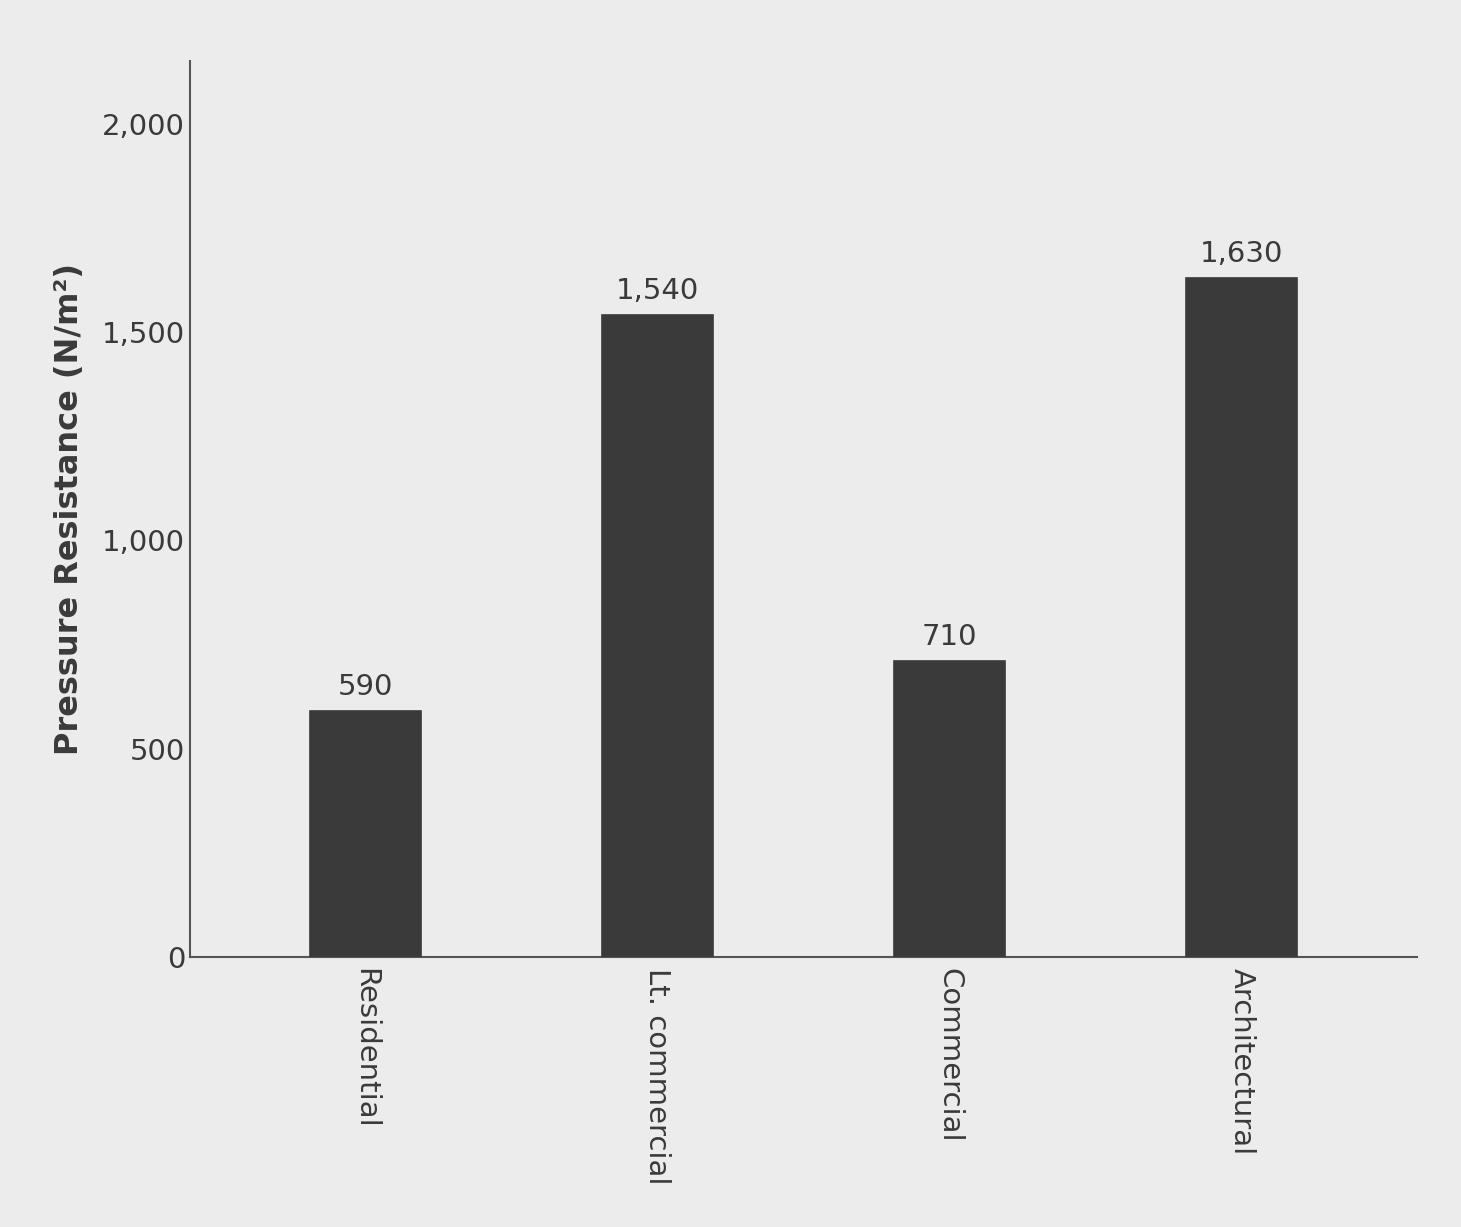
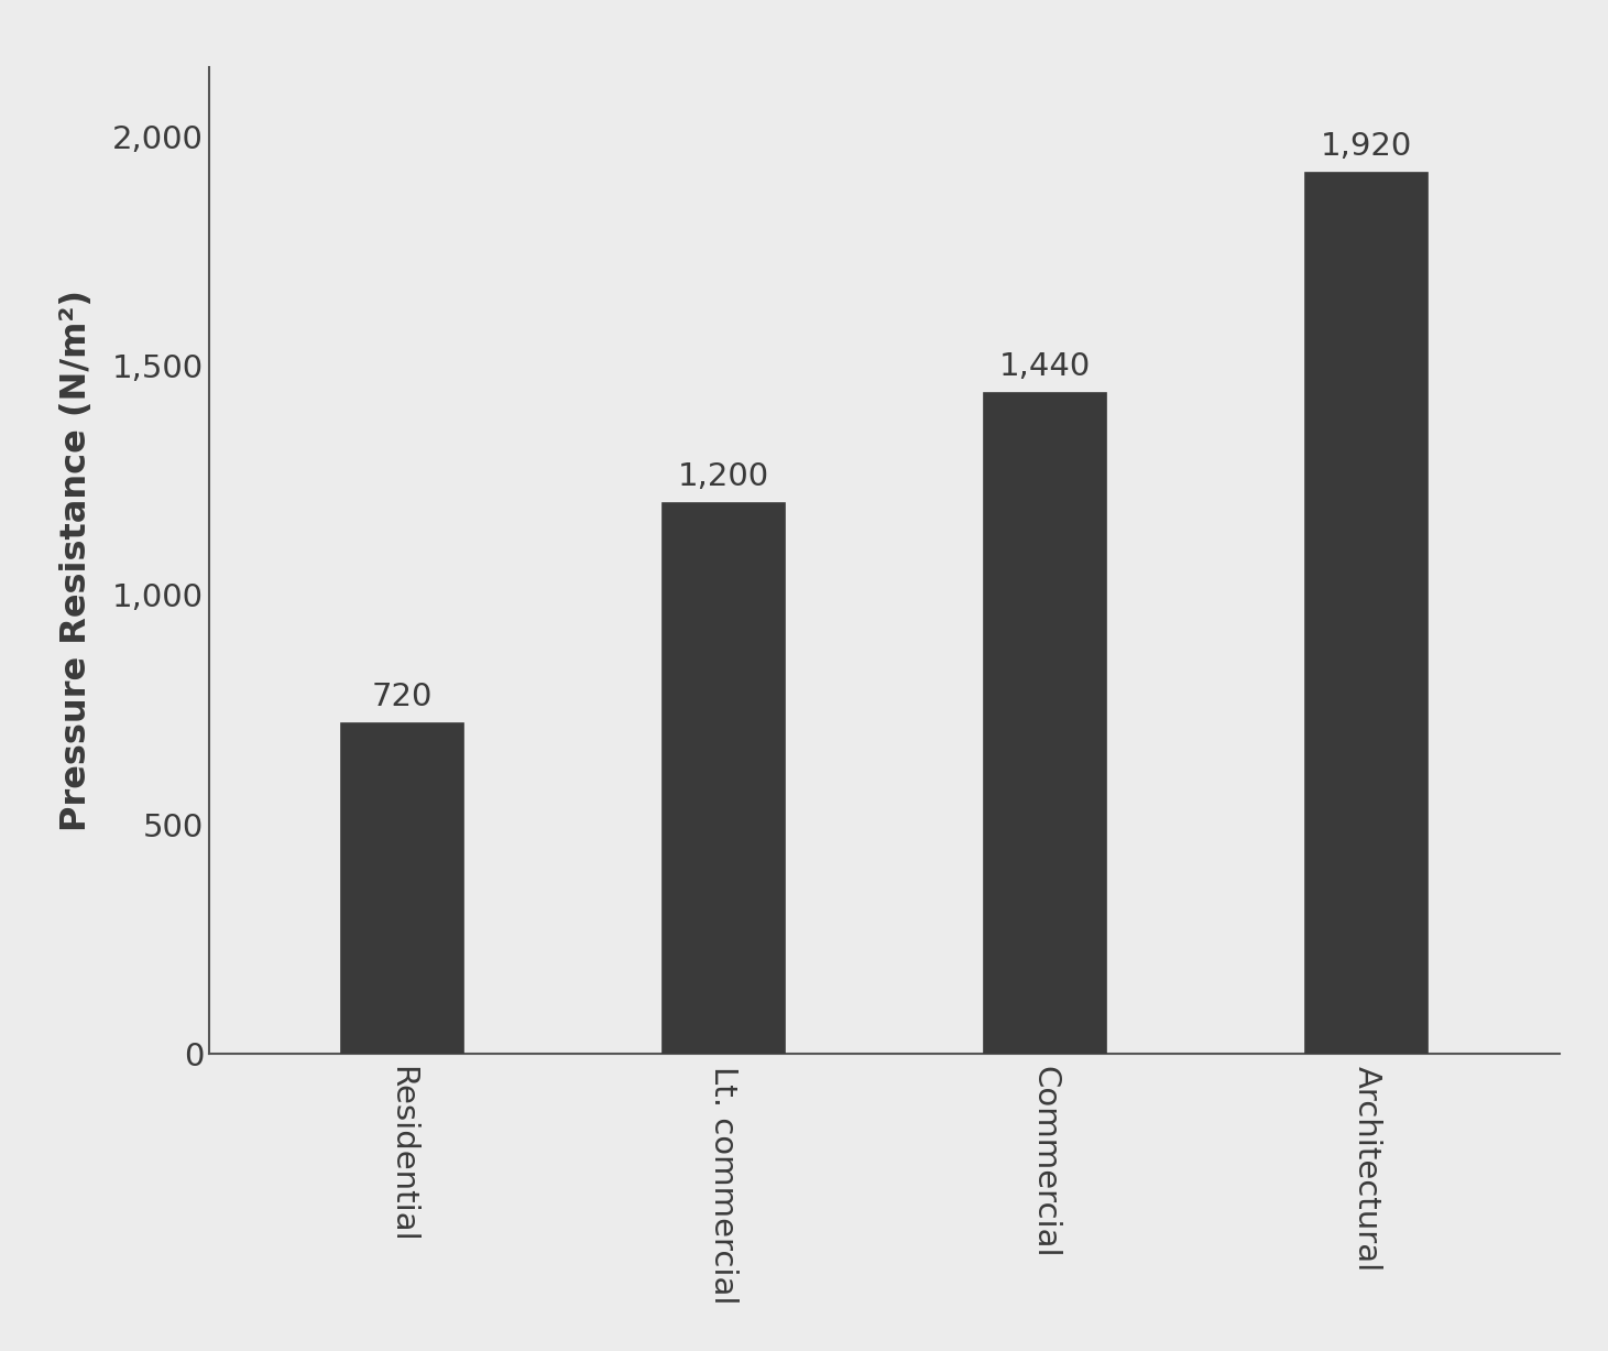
Residential: 590 -> 720
Lt. commercial: 1,540 -> 1,200
Commercial: 710 -> 1,440
Architectural: 1,630 -> 1,920
